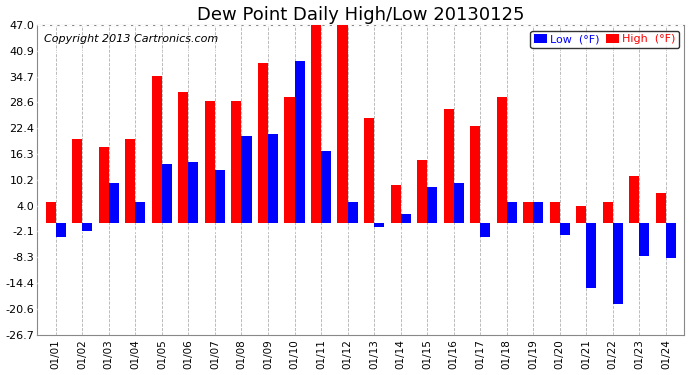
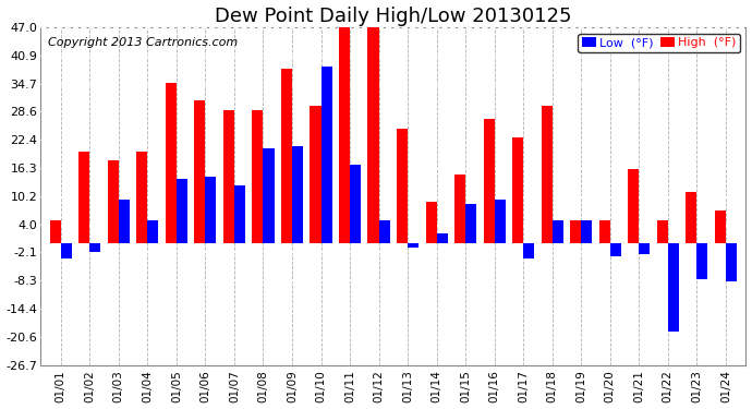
High (°F)/01/21: 4 -> 16
Low (°F)/01/21: -15.5 -> -2.5
